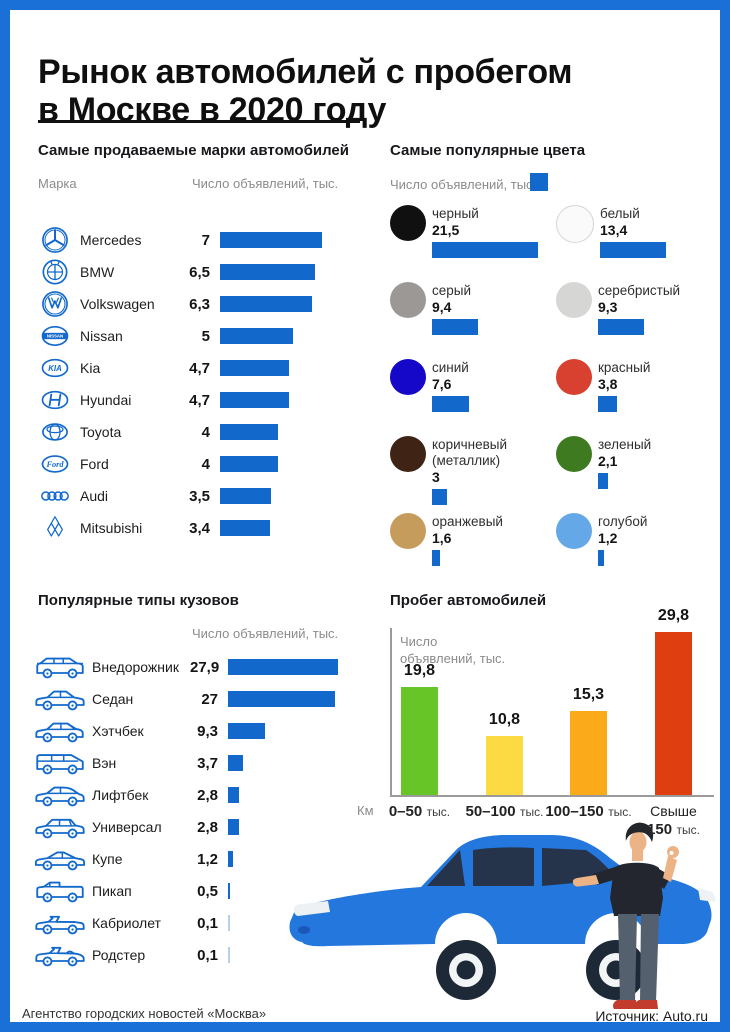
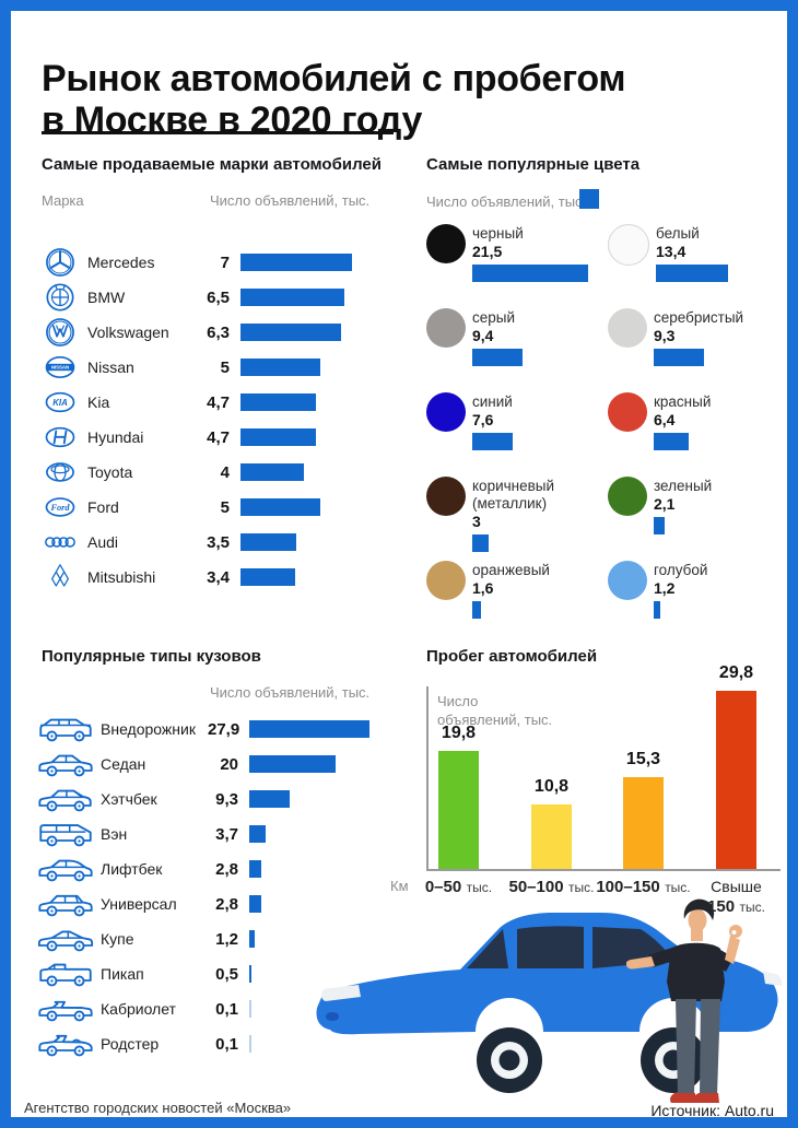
Самые продаваемые марки автомобилей/Ford: 4 -> 5
Самые популярные цвета/красный: 3,8 -> 6,4
Популярные типы кузовов/Седан: 27 -> 20
